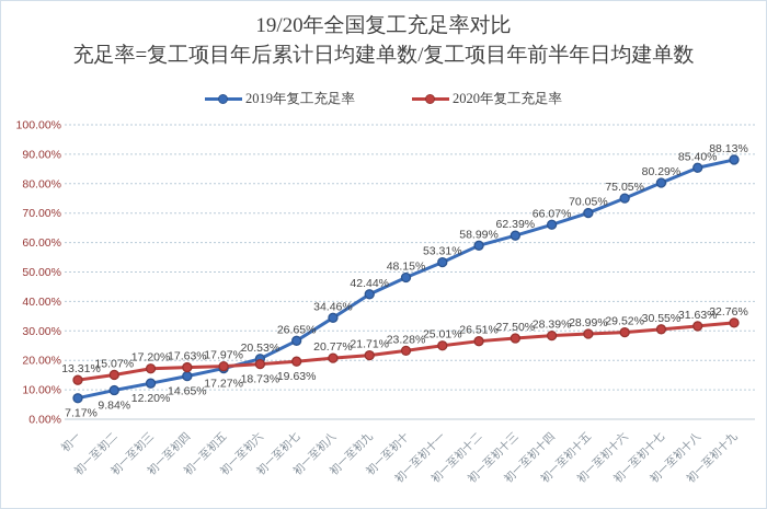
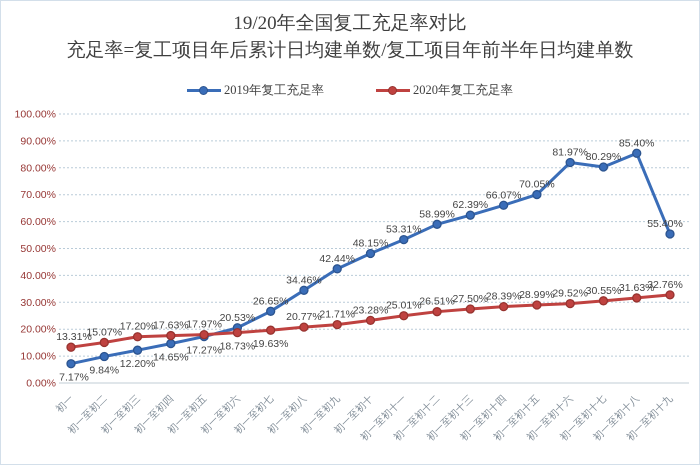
2019年复工充足率/初一至初十六: 75.05% -> 81.97%
2019年复工充足率/初一至初十九: 88.13% -> 55.40%
